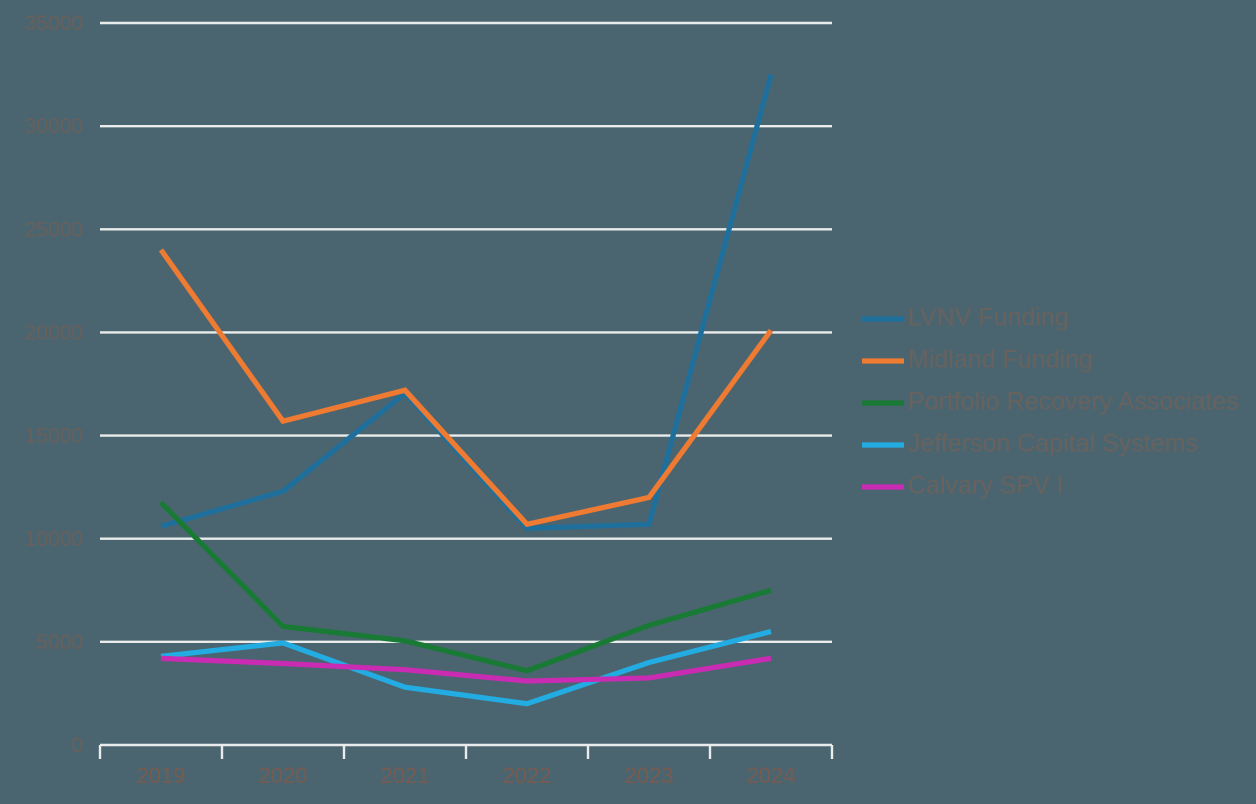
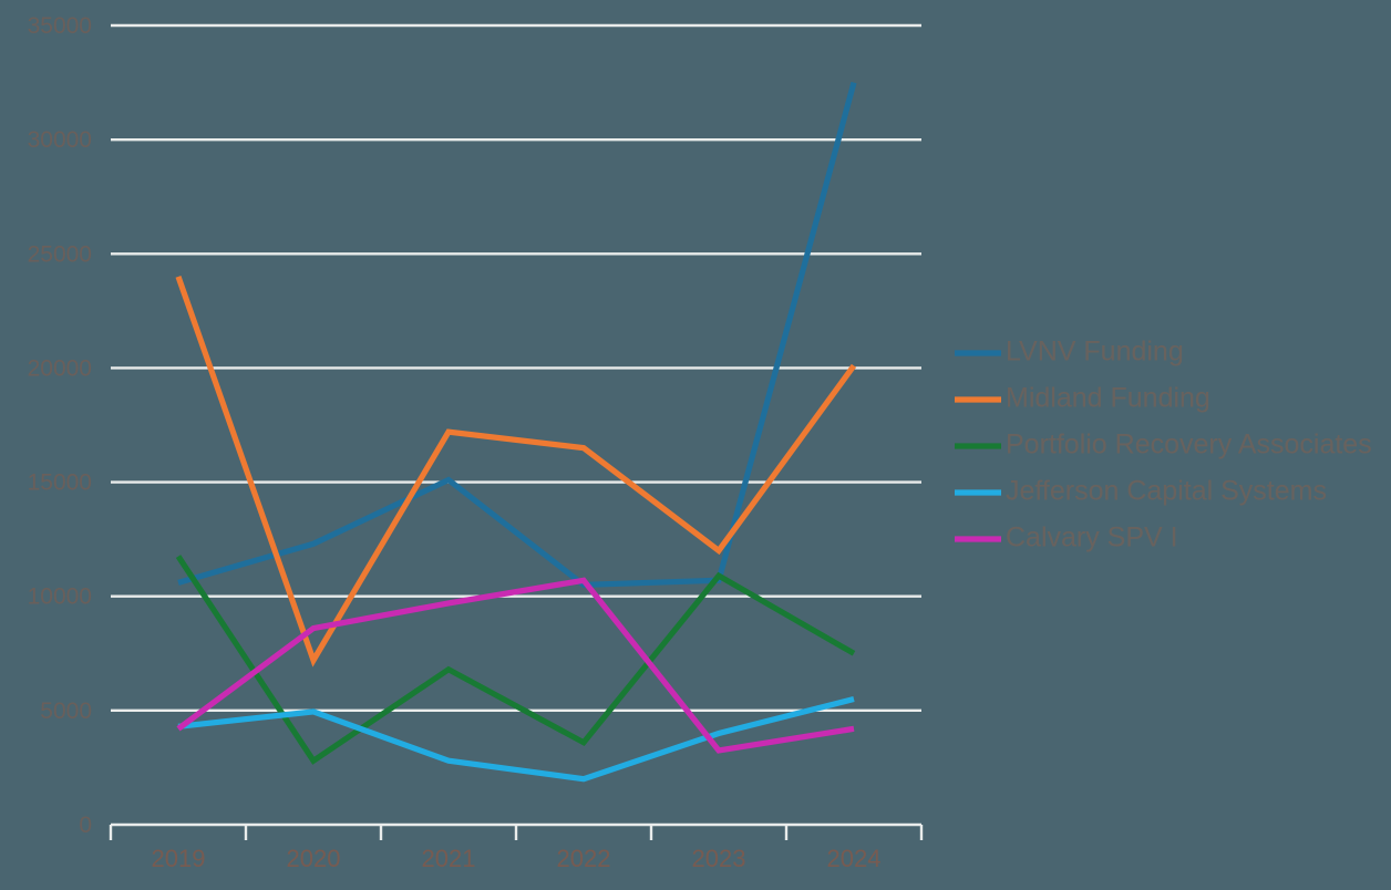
Midland Funding/2020: 15700 -> 7200
Portfolio Recovery Associates/2020: 5800 -> 2800
Calvary SPV I/2020: 4000 -> 8600
LVNV Funding/2021: 17000 -> 15100
Portfolio Recovery Associates/2021: 5000 -> 6800
Calvary SPV I/2021: 3600 -> 9700
Midland Funding/2022: 10700 -> 16500
Calvary SPV I/2022: 3100 -> 10700
Portfolio Recovery Associates/2023: 5800 -> 10900
